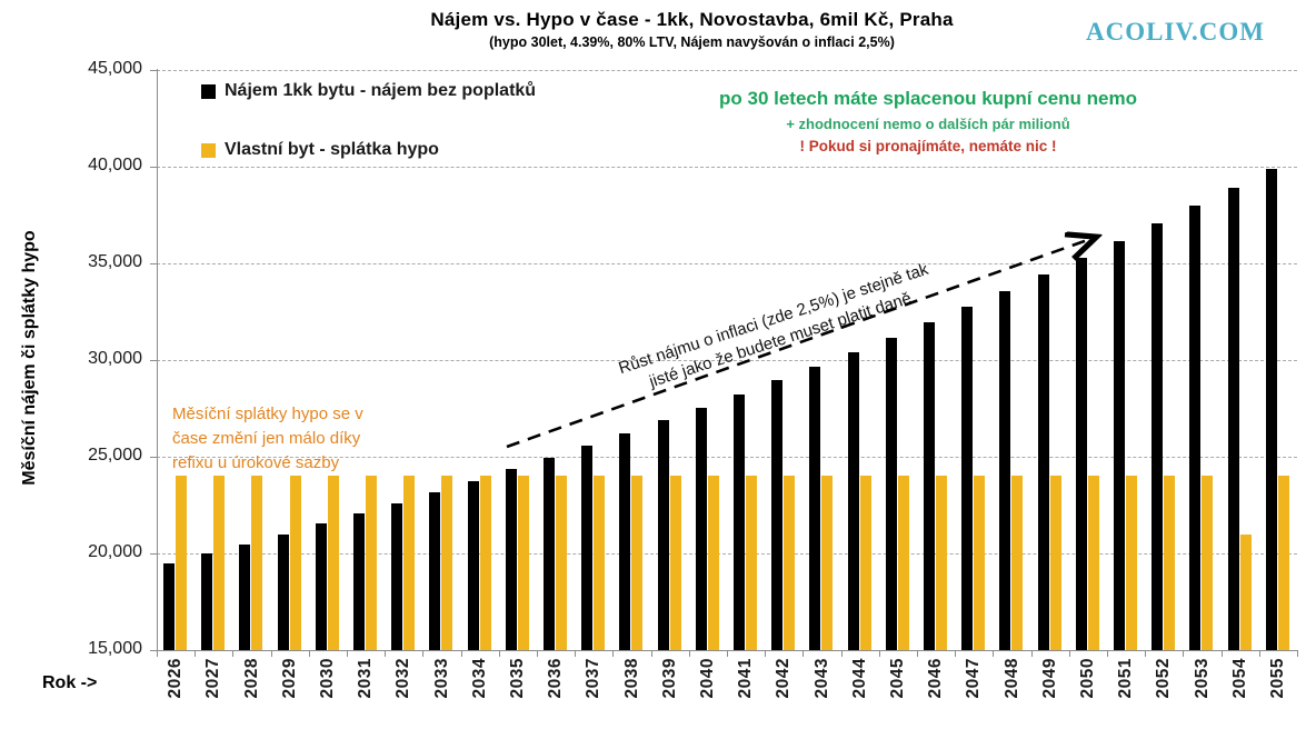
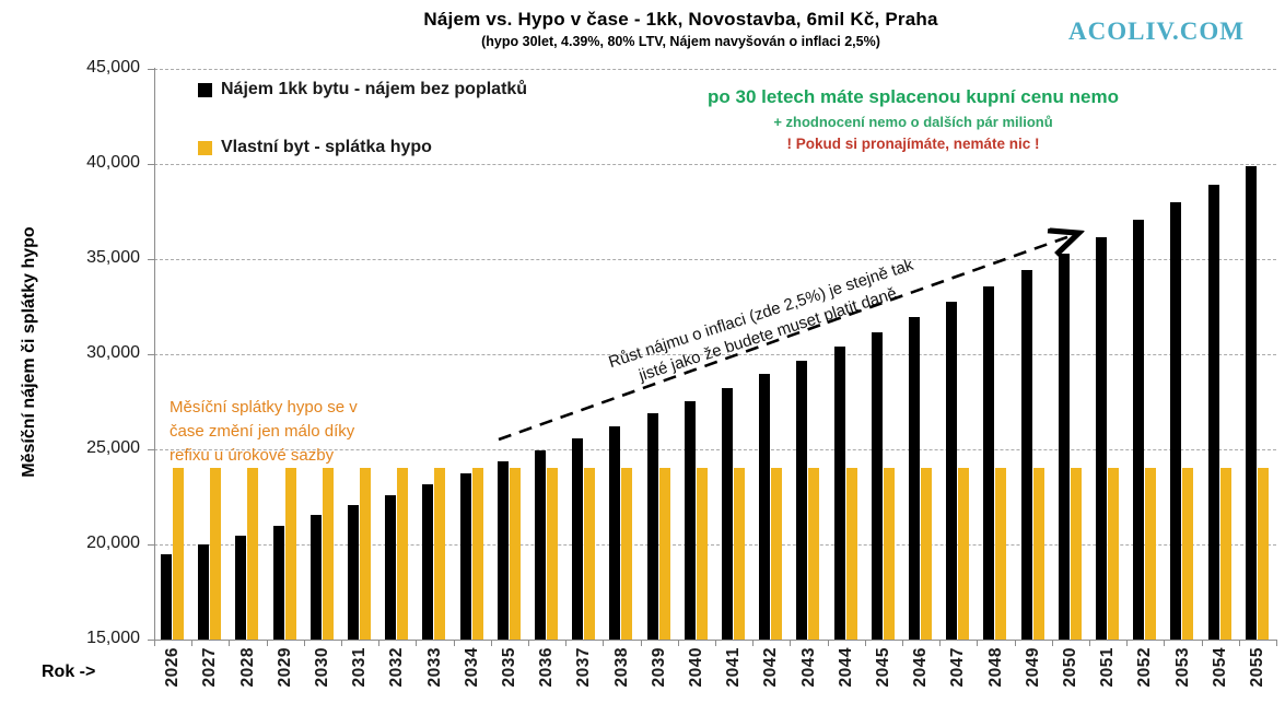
Vlastní byt - splátka hypo/2054: 21000 -> 24000
